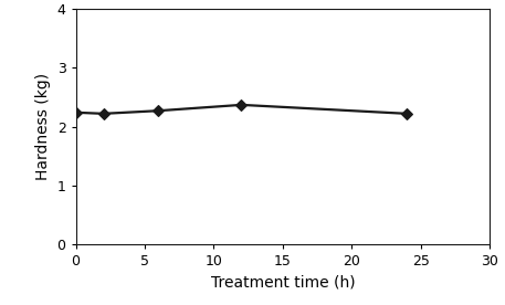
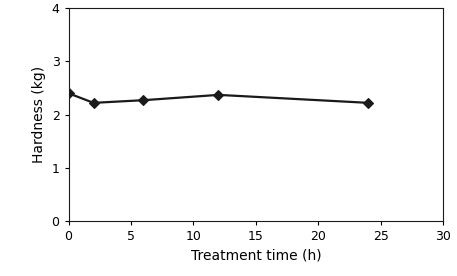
0: 2.24 -> 2.40
